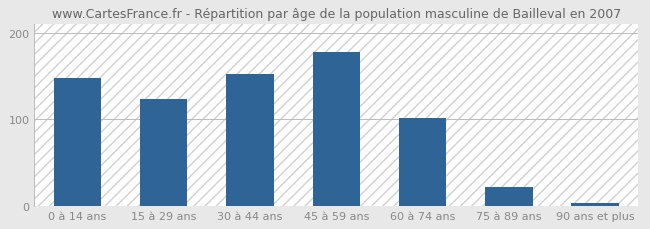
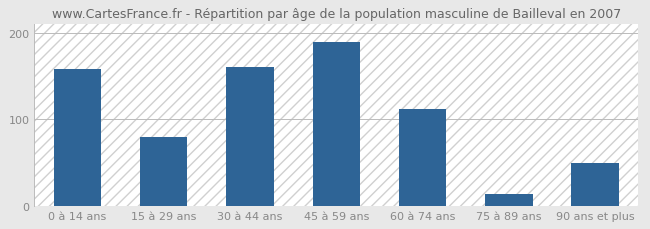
0 à 14 ans: 148 -> 158
15 à 29 ans: 123 -> 80
30 à 44 ans: 152 -> 160
45 à 59 ans: 178 -> 190
60 à 74 ans: 102 -> 112
75 à 89 ans: 22 -> 14
90 ans et plus: 3 -> 50
